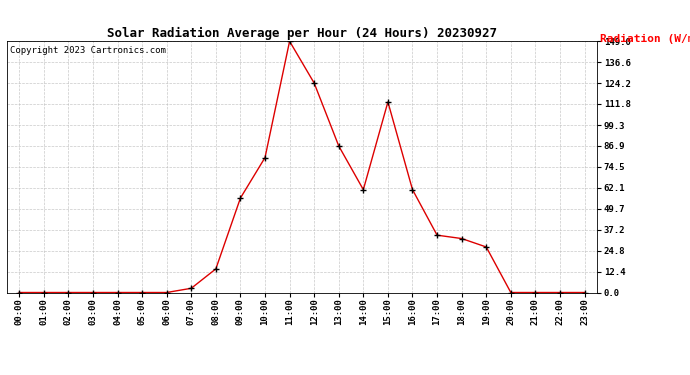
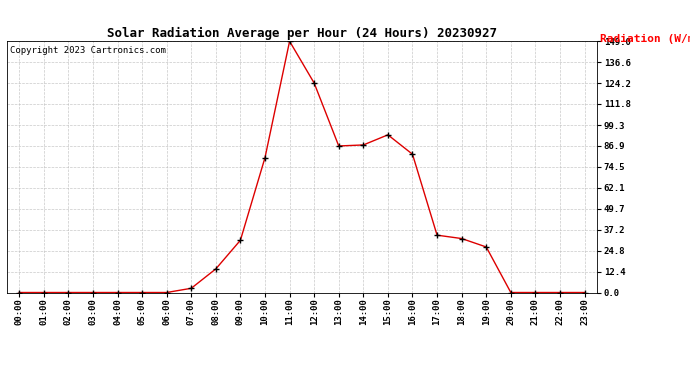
09:00: 56 -> 31
14:00: 61 -> 88
15:00: 113 -> 94
16:00: 61 -> 82
